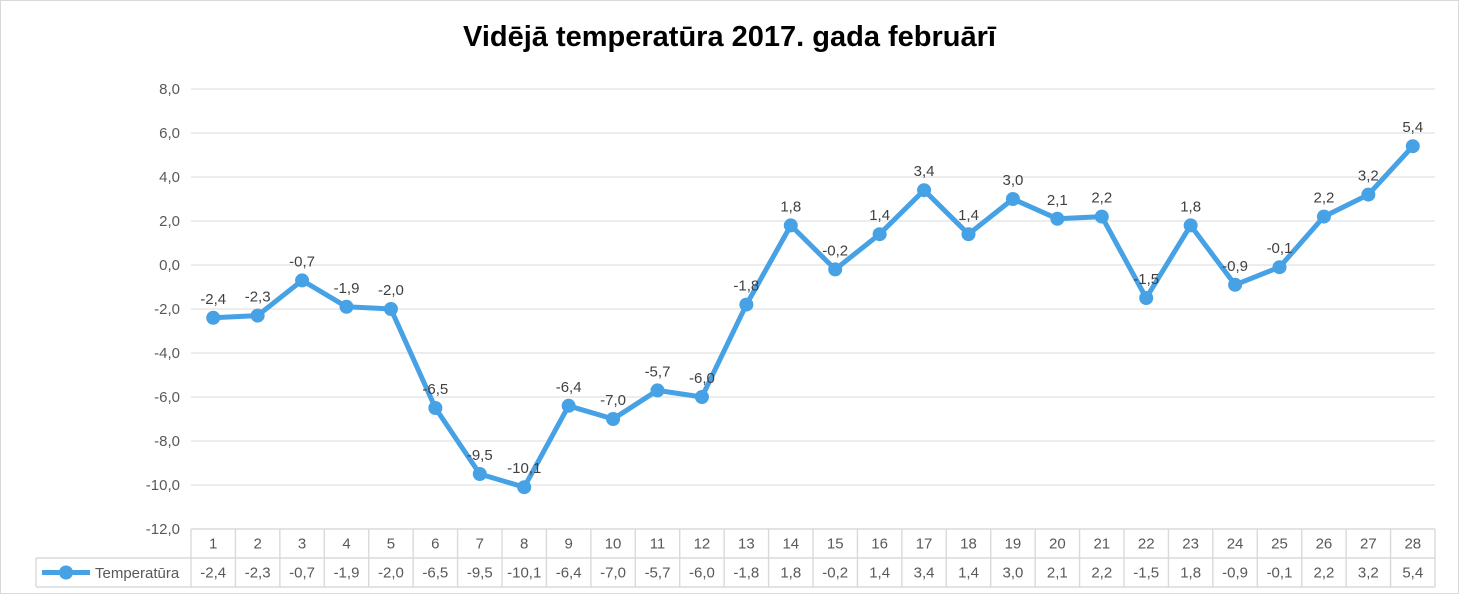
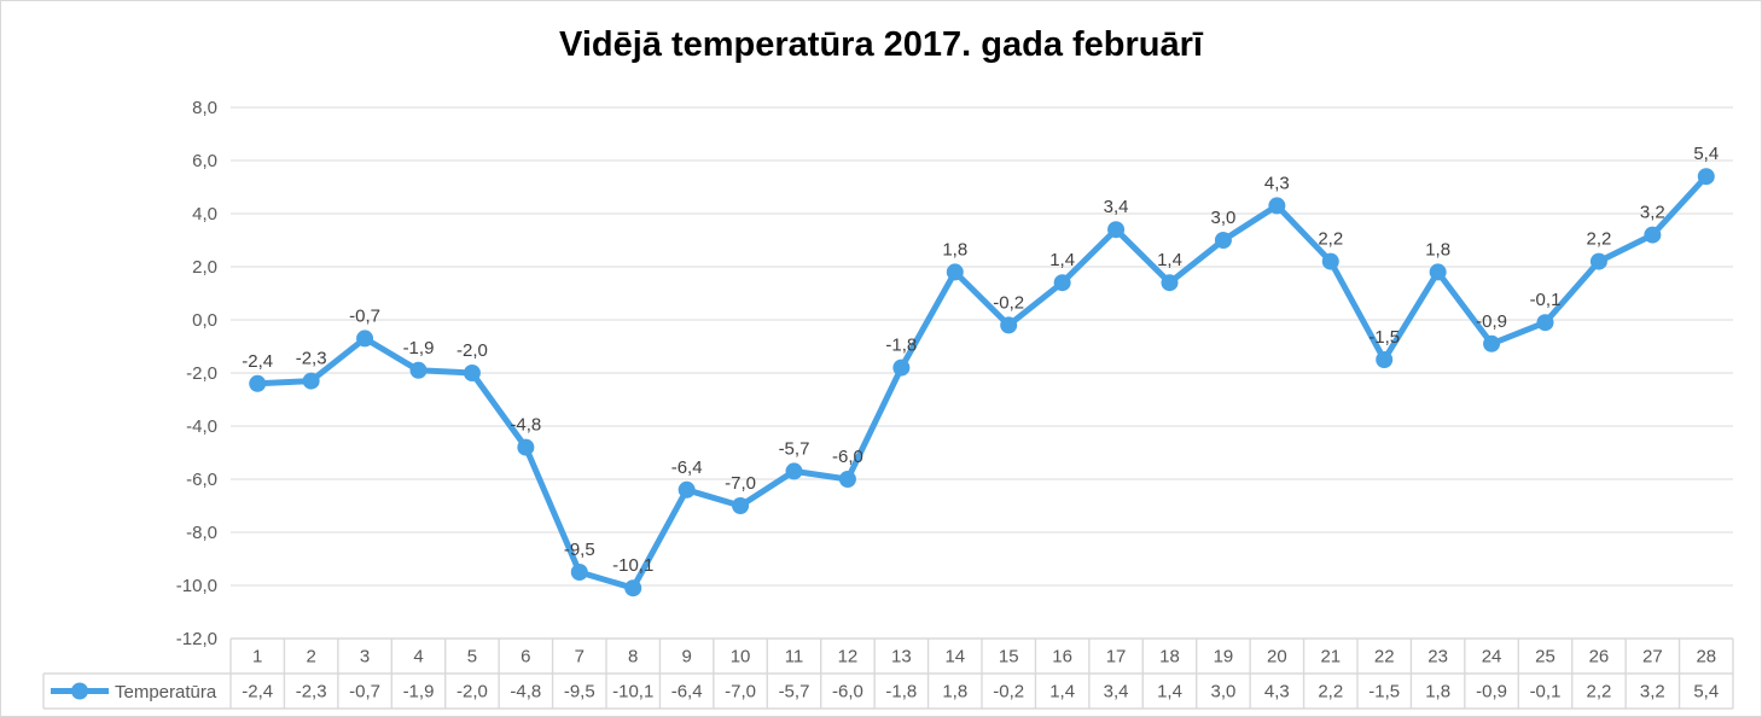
6: -6,5 -> -4,8
20: 2,1 -> 4,3
